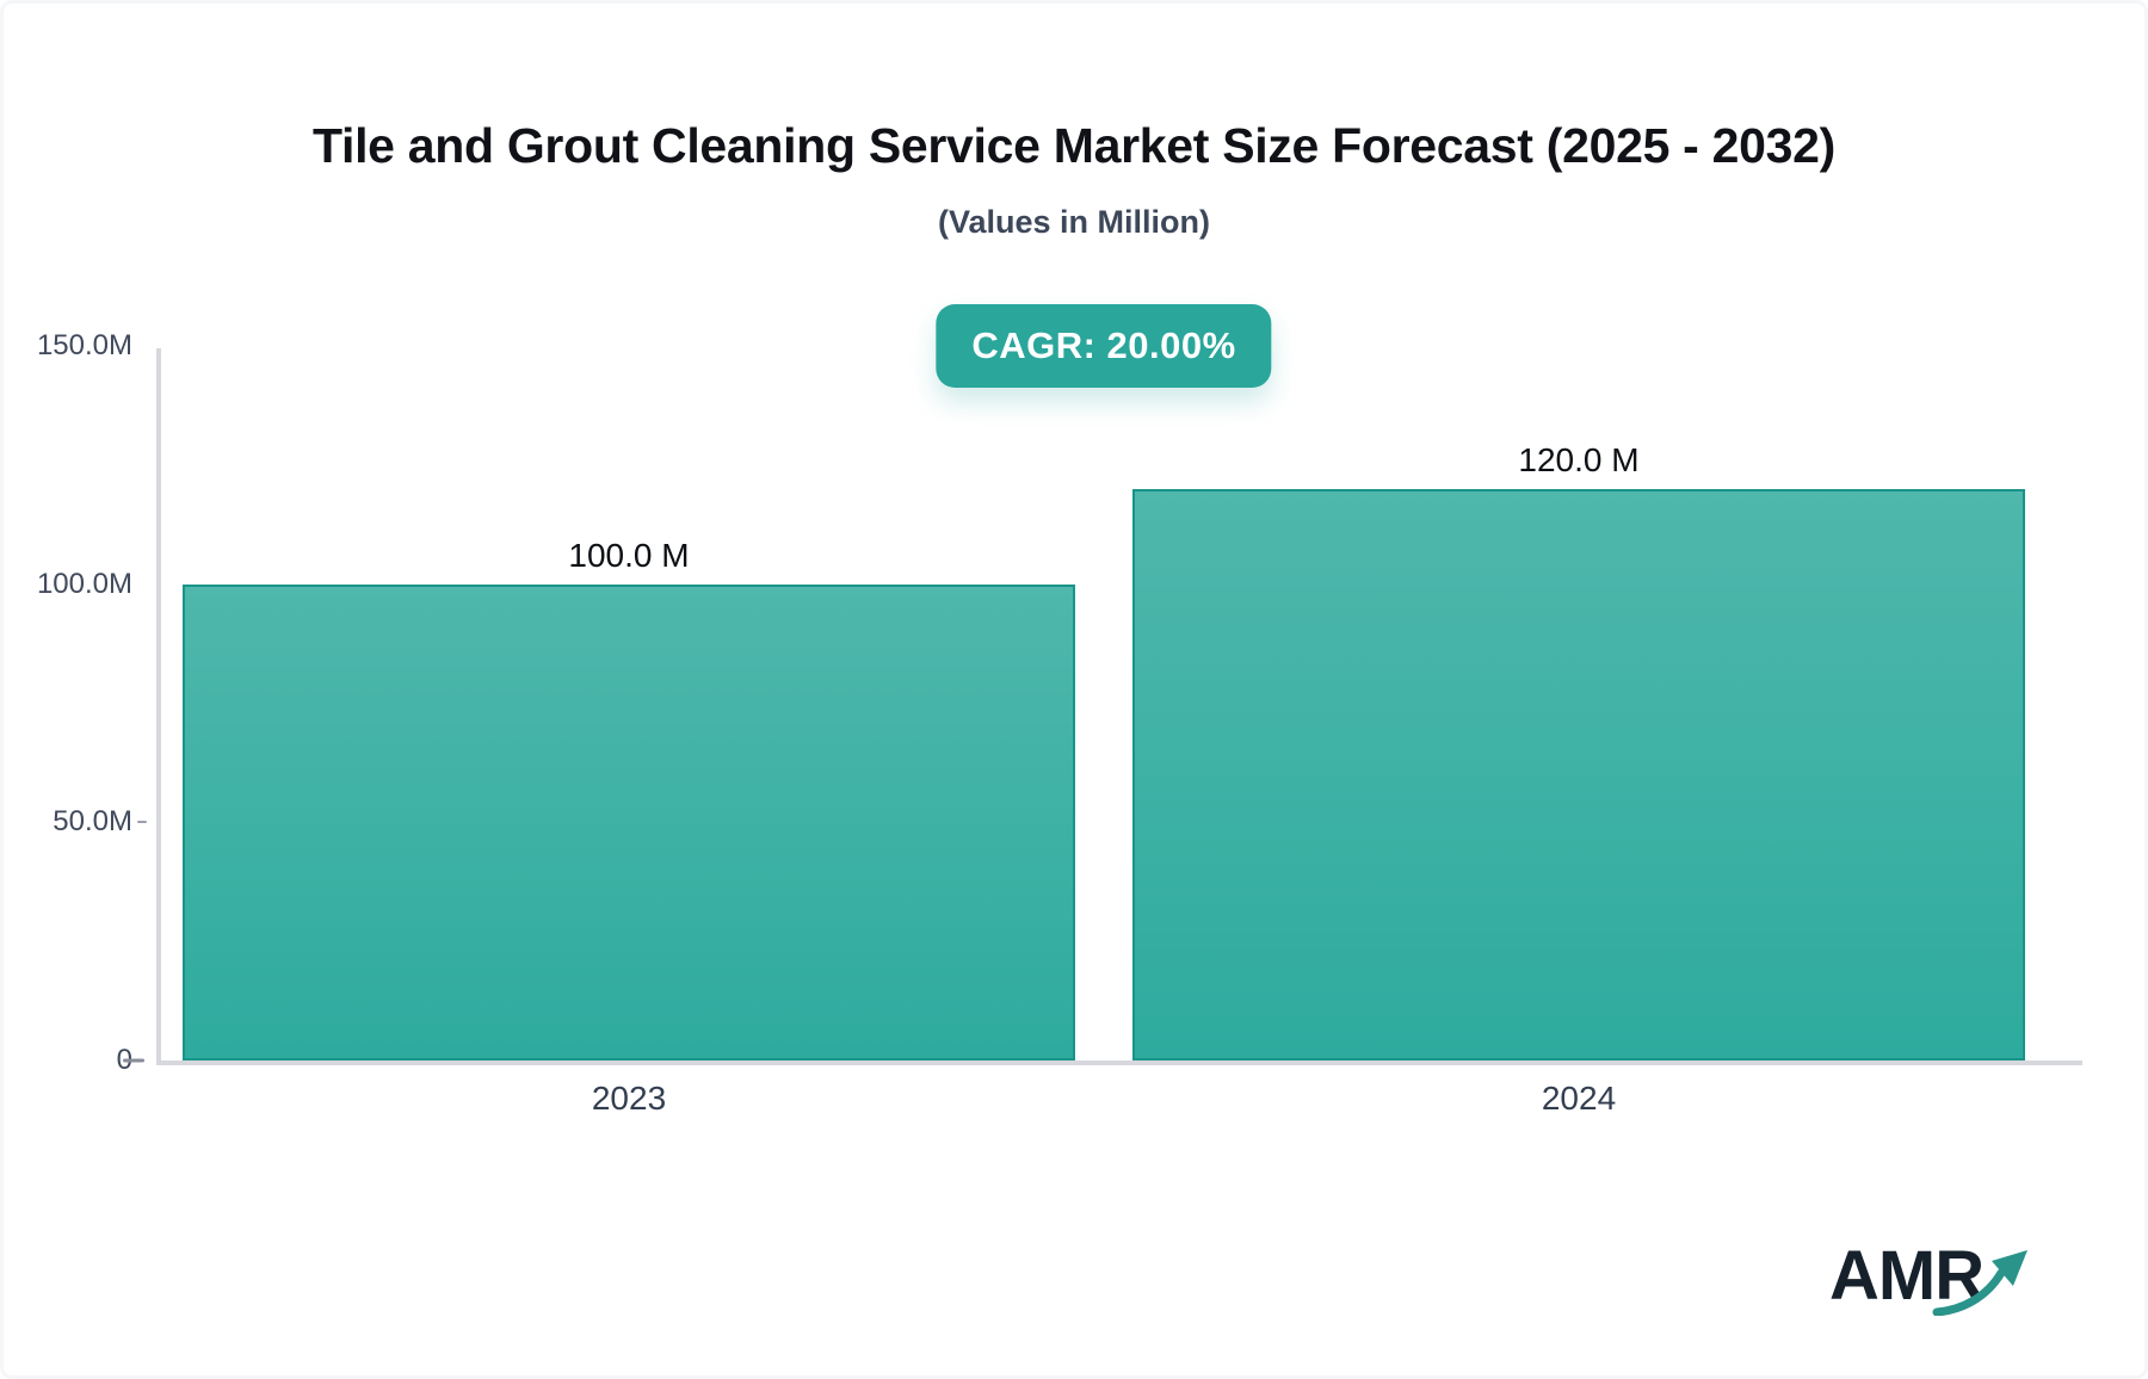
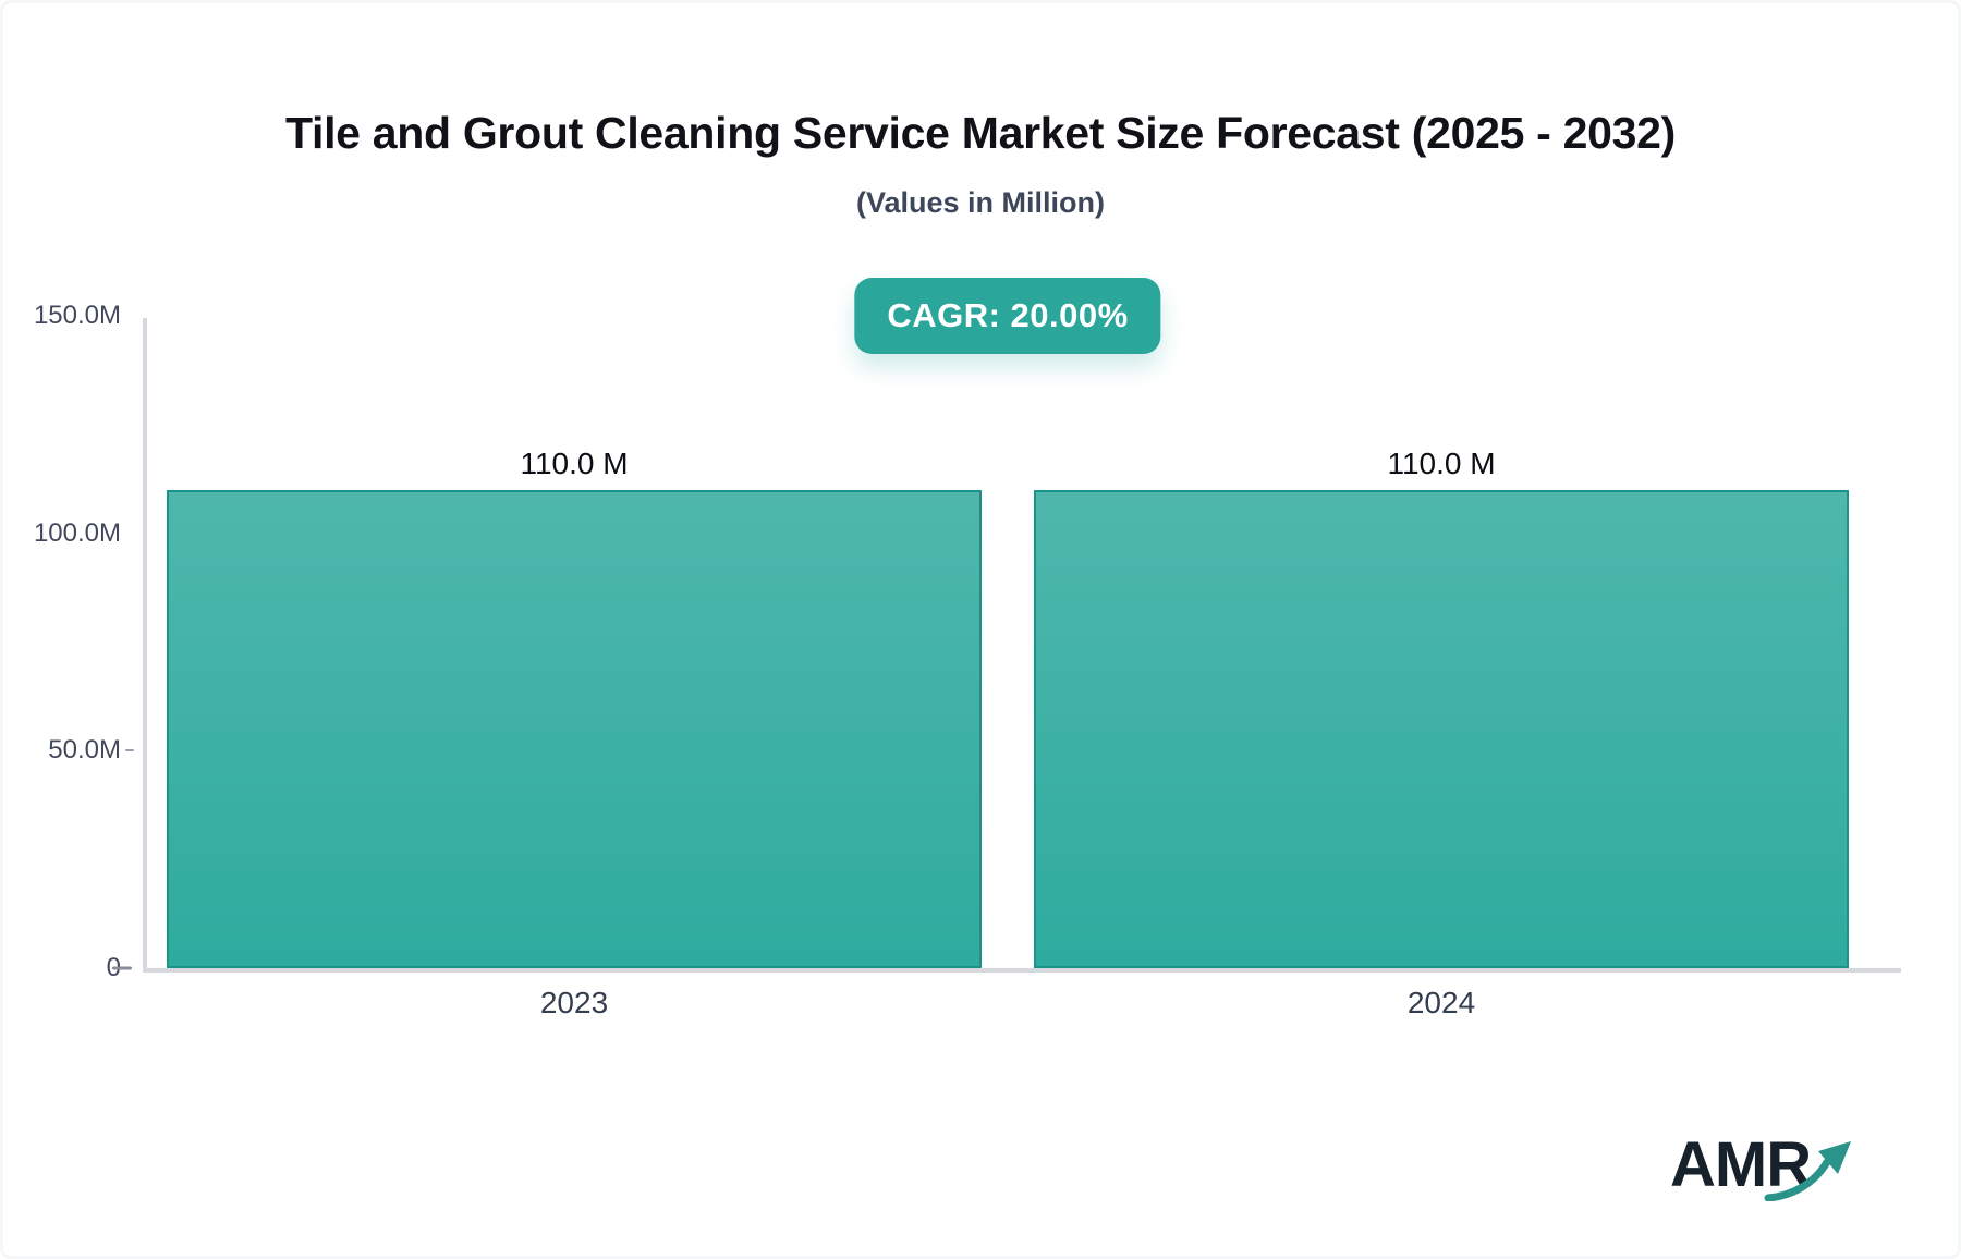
2023: 100.0 -> 110.0
2024: 120.0 -> 110.0
